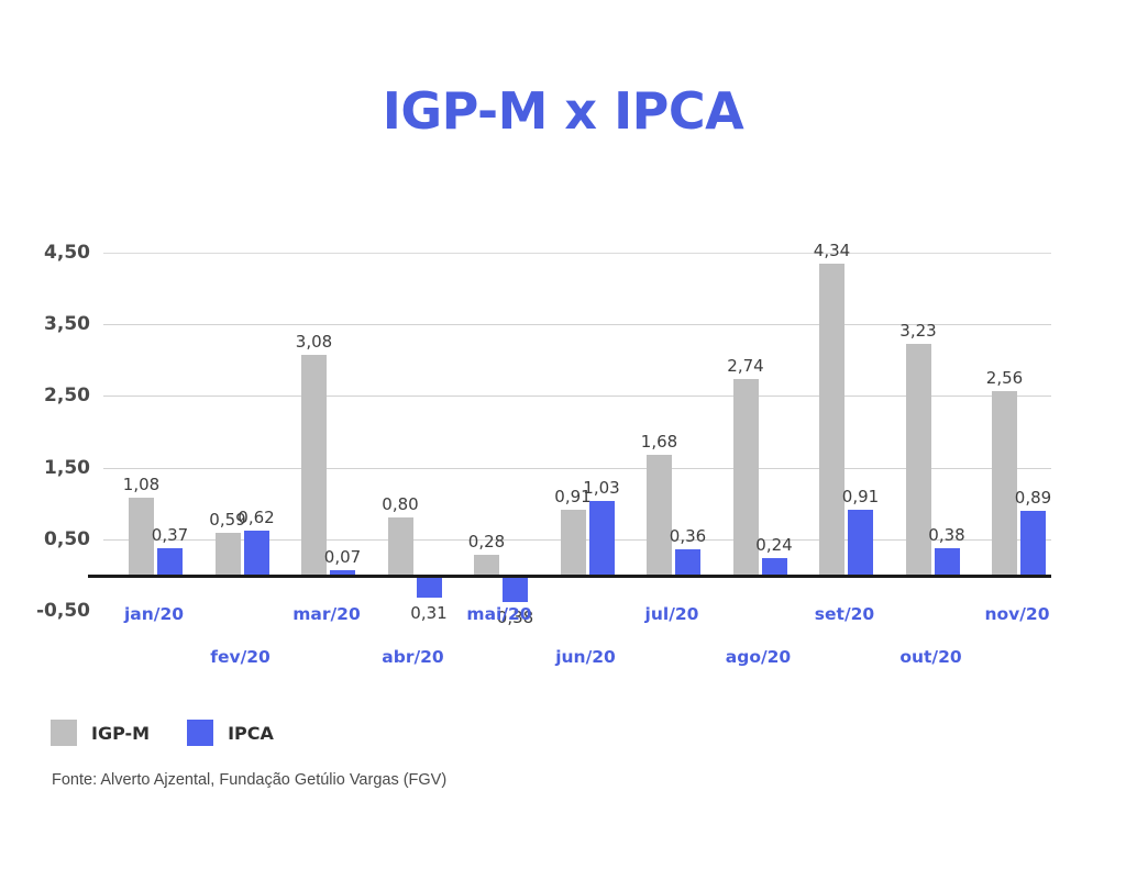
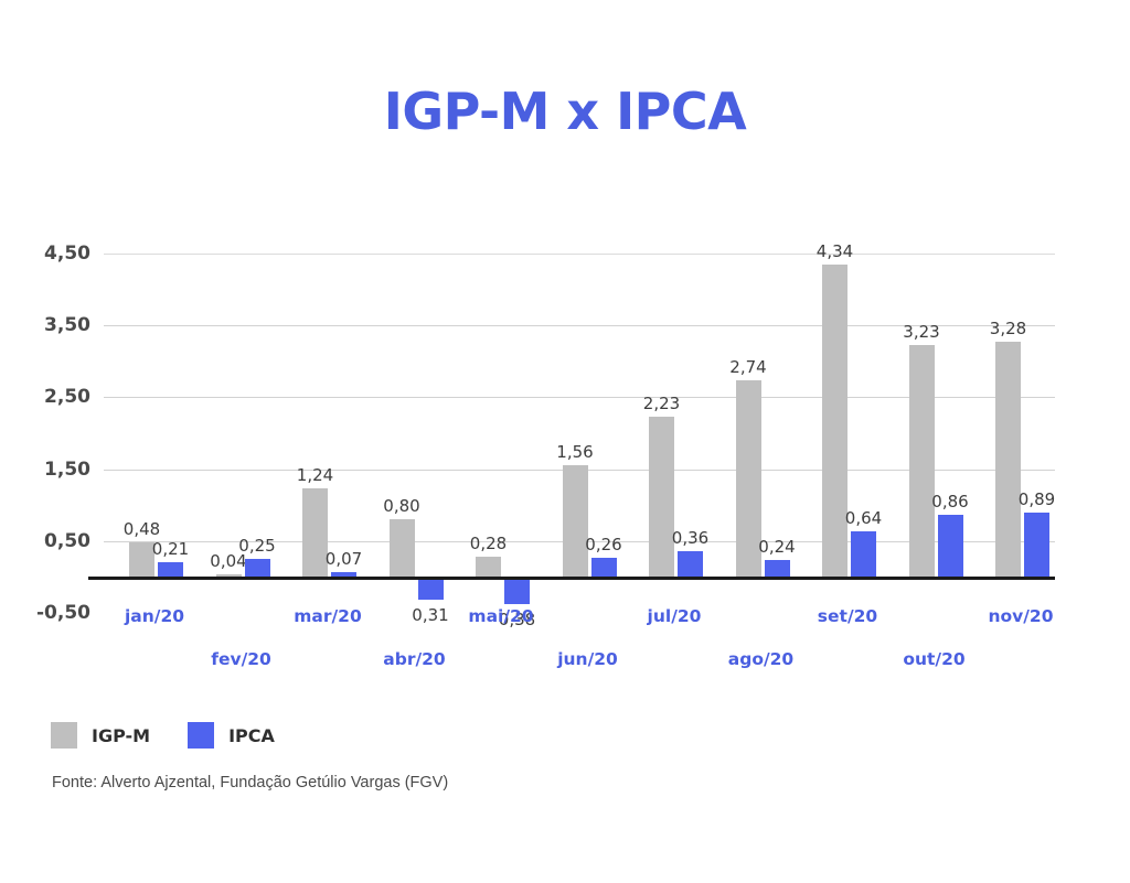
IGP-M/jan/20: 1,08 -> 0,48
IPCA/jan/20: 0,37 -> 0,21
IGP-M/fev/20: 0,59 -> 0,04
IPCA/fev/20: 0,62 -> 0,25
IGP-M/mar/20: 3,08 -> 1,24
IGP-M/jun/20: 0,91 -> 1,56
IPCA/jun/20: 1,03 -> 0,26
IGP-M/jul/20: 1,68 -> 2,23
IPCA/set/20: 0,91 -> 0,64
IPCA/out/20: 0,38 -> 0,86
IGP-M/nov/20: 2,56 -> 3,28
